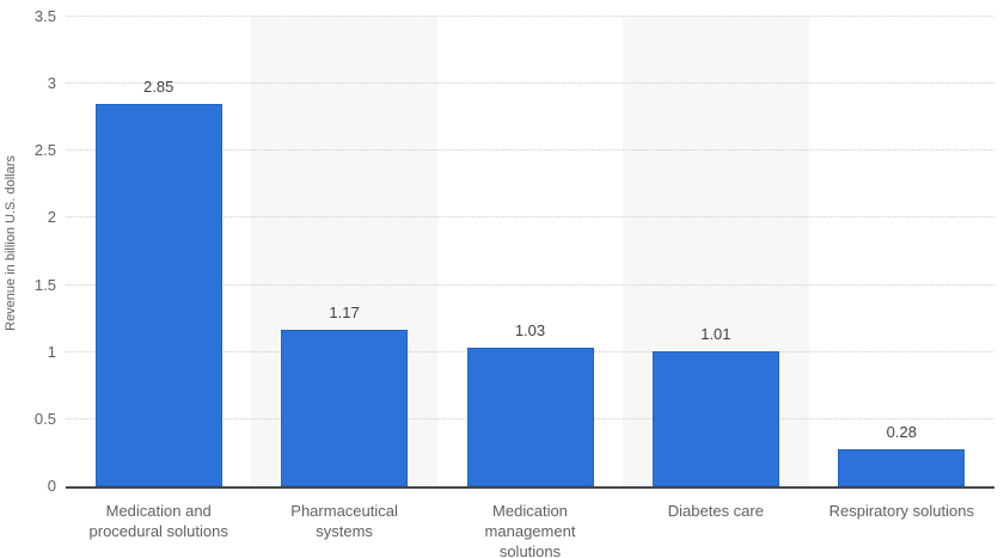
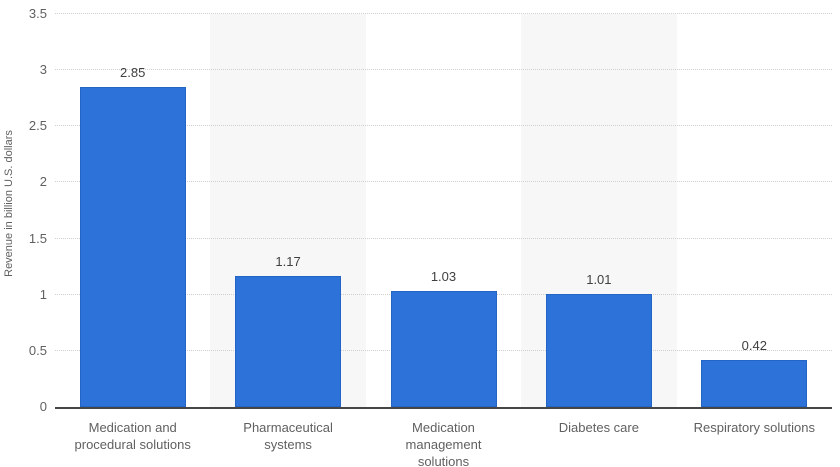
Respiratory solutions: 0.28 -> 0.42
